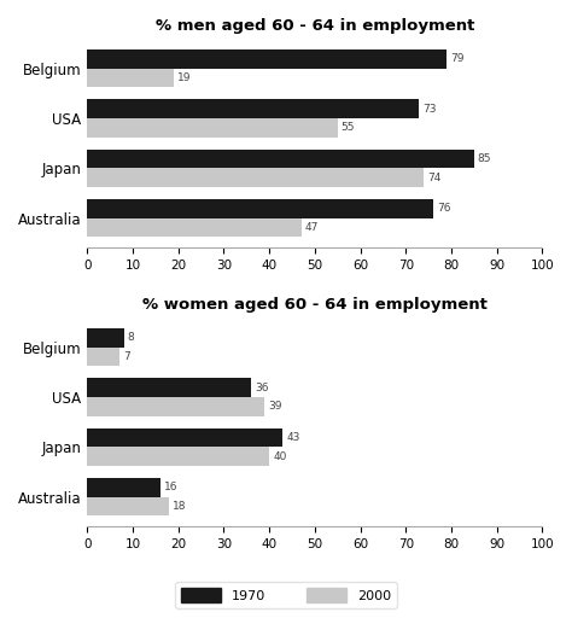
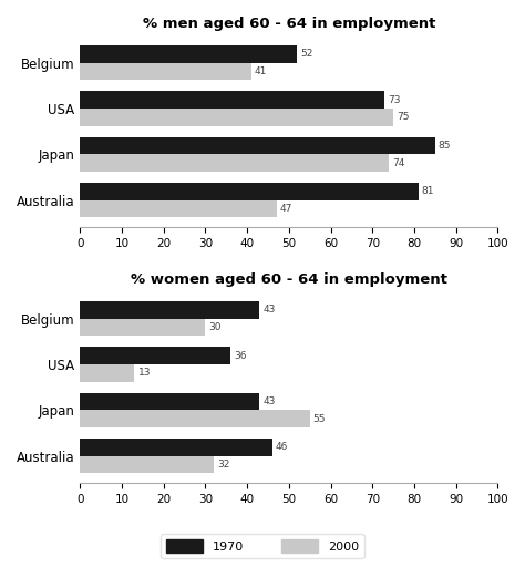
% men aged 60 - 64 in employment/1970/Belgium: 79 -> 52
% men aged 60 - 64 in employment/2000/Belgium: 19 -> 41
% men aged 60 - 64 in employment/2000/USA: 55 -> 75
% men aged 60 - 64 in employment/1970/Australia: 76 -> 81
% women aged 60 - 64 in employment/1970/Belgium: 8 -> 43
% women aged 60 - 64 in employment/2000/Belgium: 7 -> 30
% women aged 60 - 64 in employment/2000/USA: 39 -> 13
% women aged 60 - 64 in employment/2000/Japan: 40 -> 55
% women aged 60 - 64 in employment/1970/Australia: 16 -> 46
% women aged 60 - 64 in employment/2000/Australia: 18 -> 32
